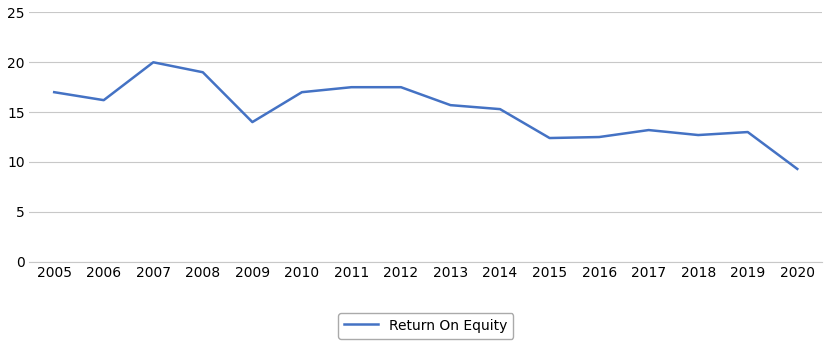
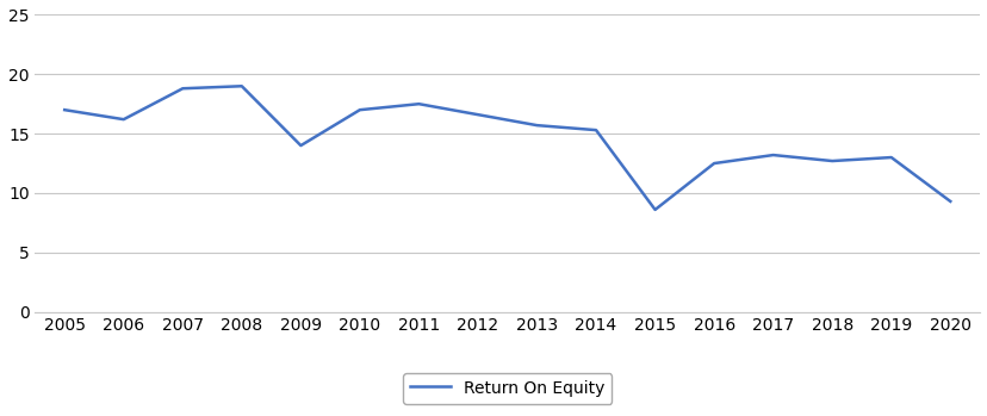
2007: 20.0 -> 18.8
2012: 17.5 -> 16.6
2015: 12.4 -> 8.6
